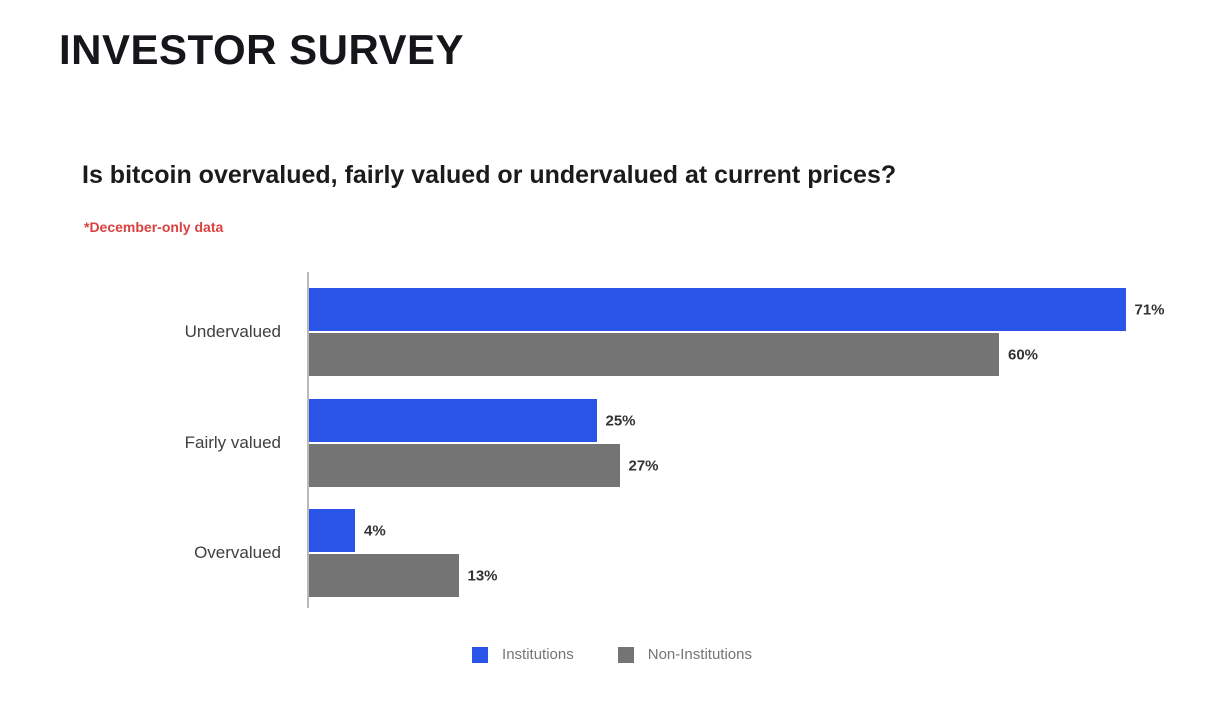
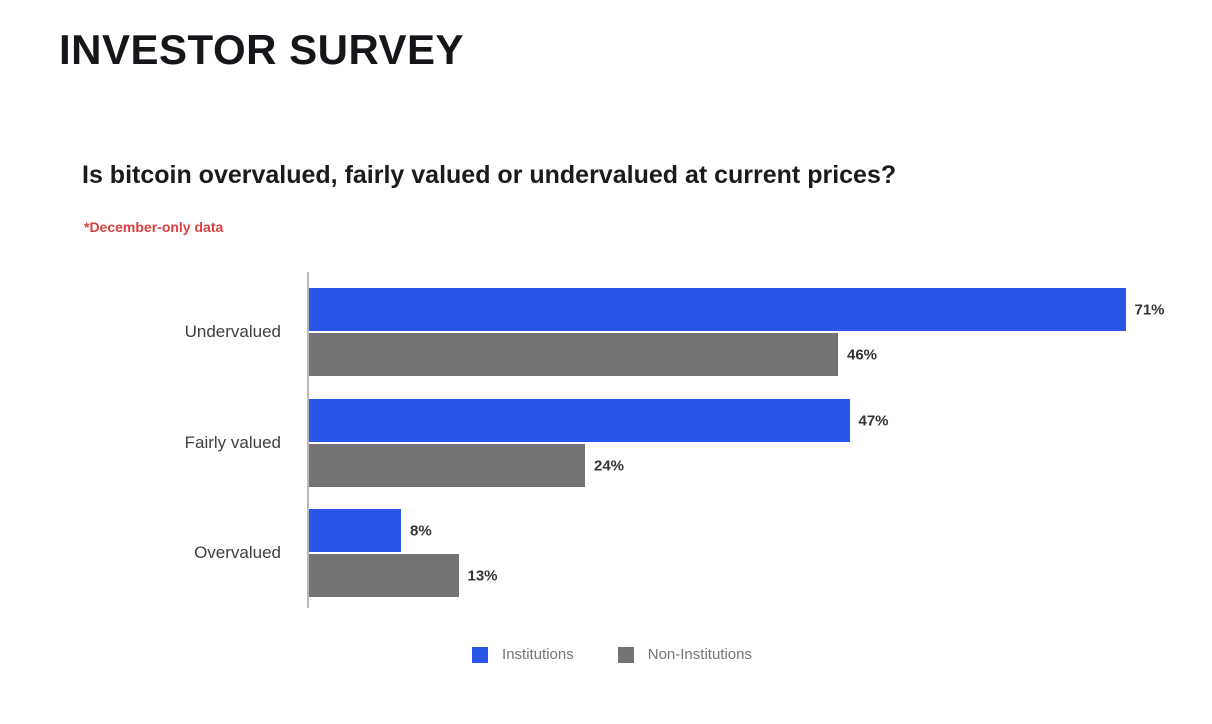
Non-Institutions/Undervalued: 60% -> 46%
Institutions/Fairly valued: 25% -> 47%
Non-Institutions/Fairly valued: 27% -> 24%
Institutions/Overvalued: 4% -> 8%
